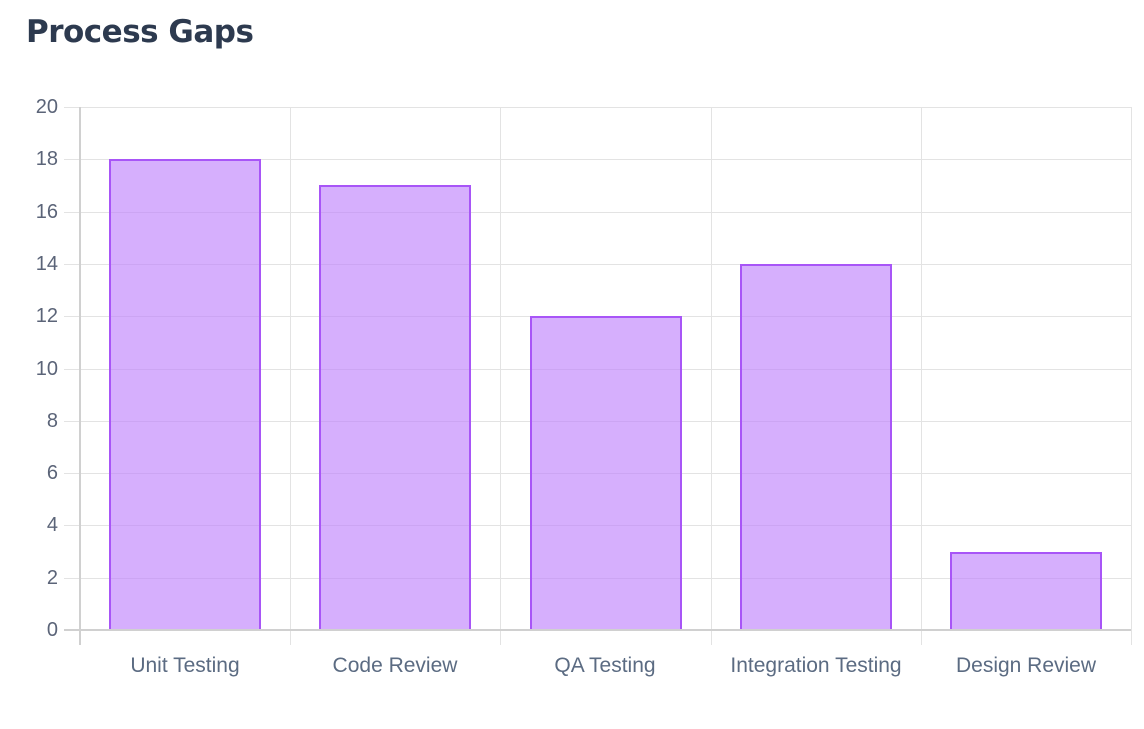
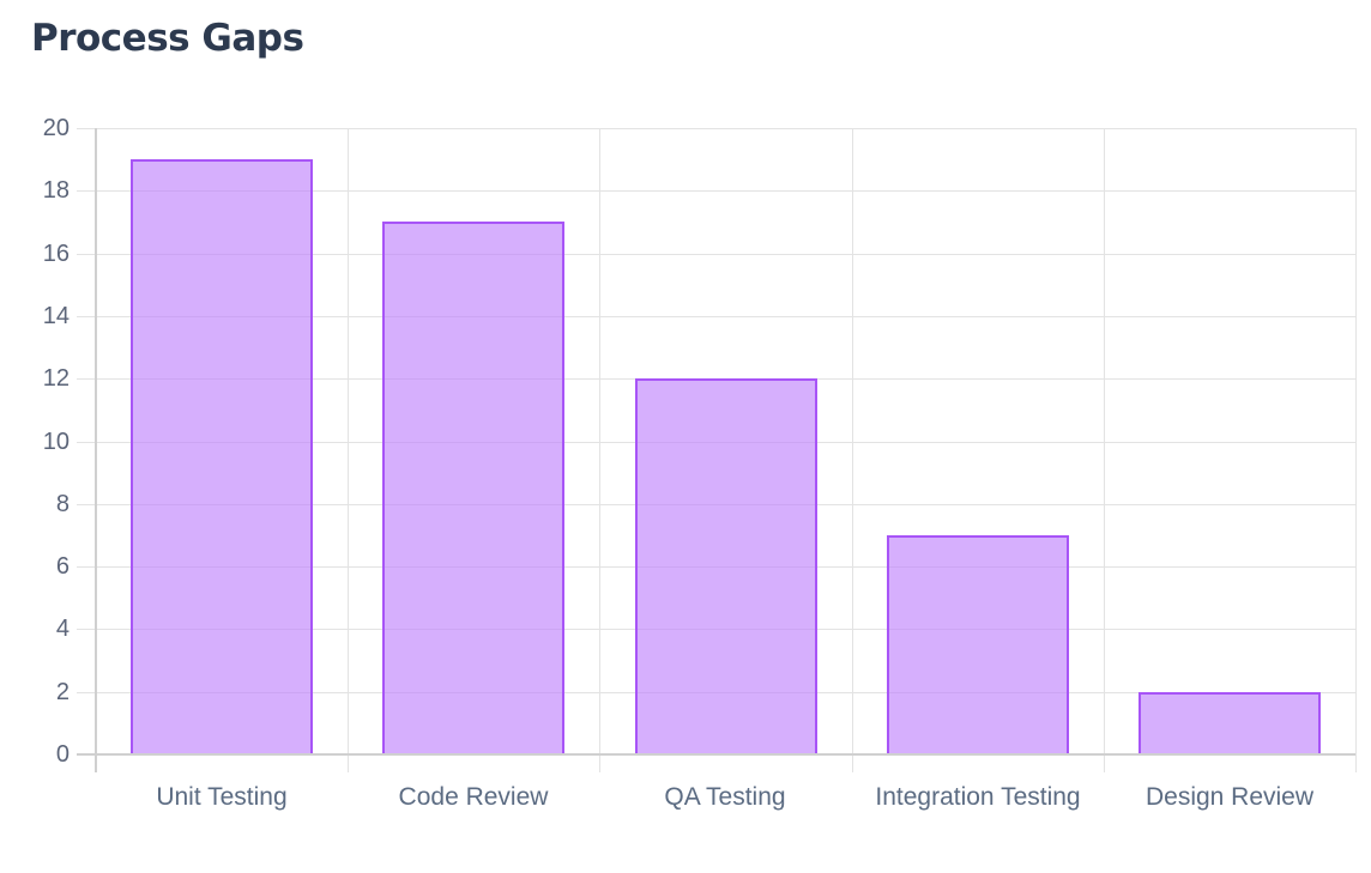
Unit Testing: 18 -> 19
Integration Testing: 14 -> 7
Design Review: 3 -> 2
